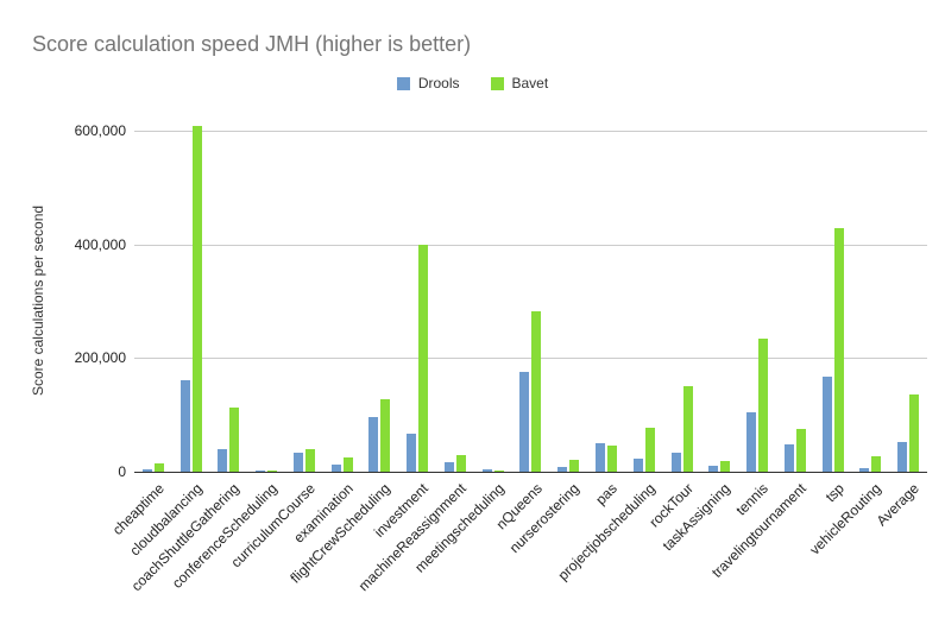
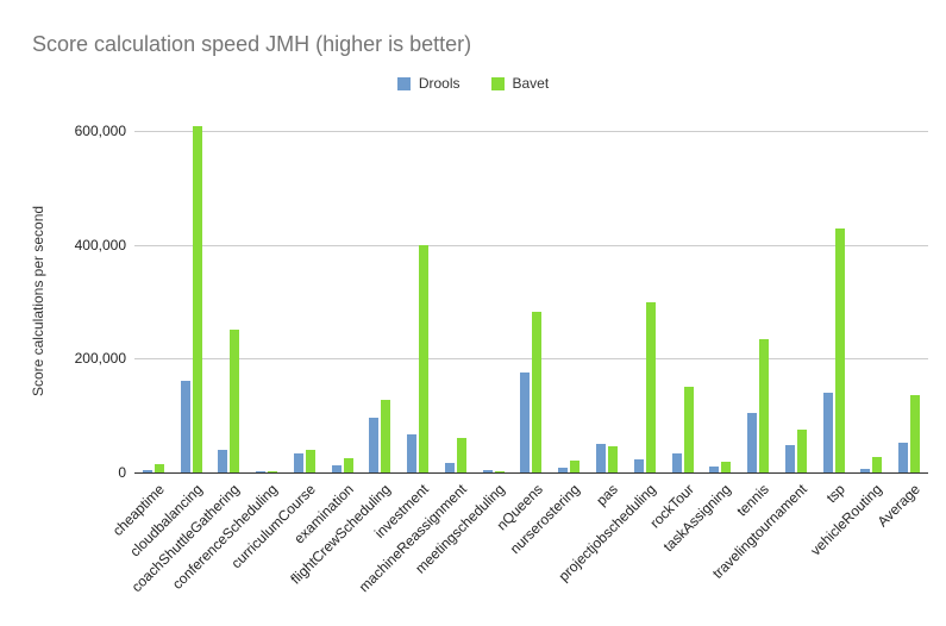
Bavet/coachShuttleGathering: 110000 -> 250000
Bavet/machineReassignment: 30000 -> 60000
Bavet/projectjobscheduling: 80000 -> 300000
Drools/tsp: 170000 -> 140000
